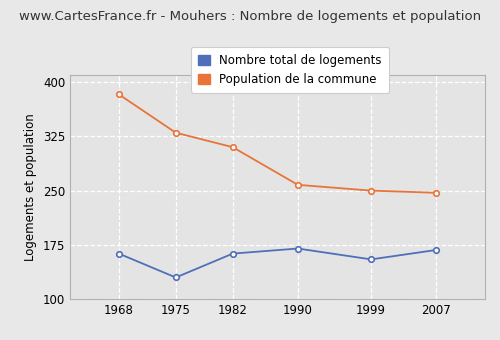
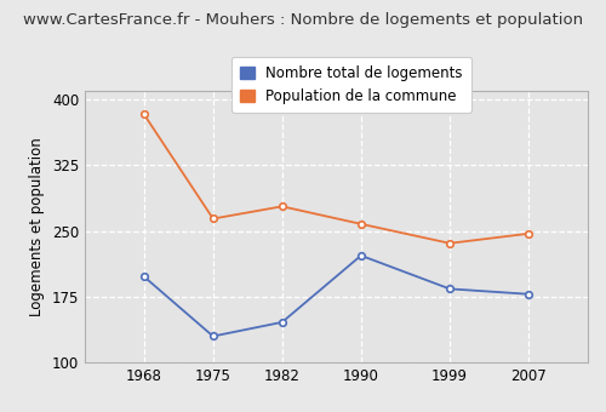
Nombre total de logements/1968: 163 -> 198
Population de la commune/1975: 330 -> 264
Nombre total de logements/1982: 163 -> 146
Population de la commune/1982: 310 -> 278
Nombre total de logements/1990: 170 -> 222
Nombre total de logements/1999: 155 -> 184
Population de la commune/1999: 250 -> 236
Nombre total de logements/2007: 168 -> 178
